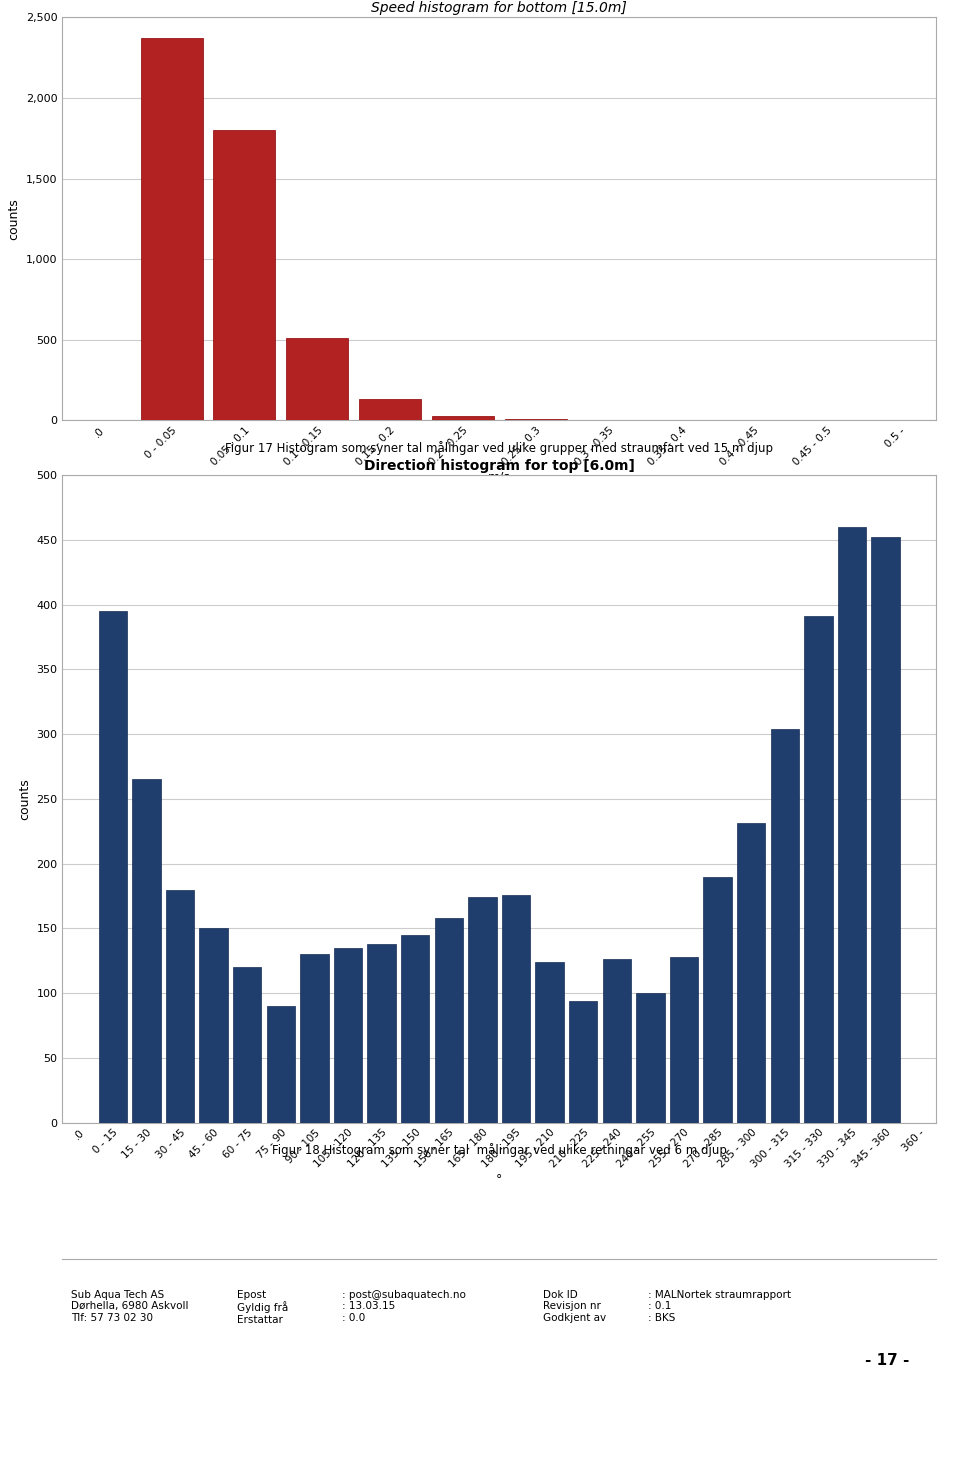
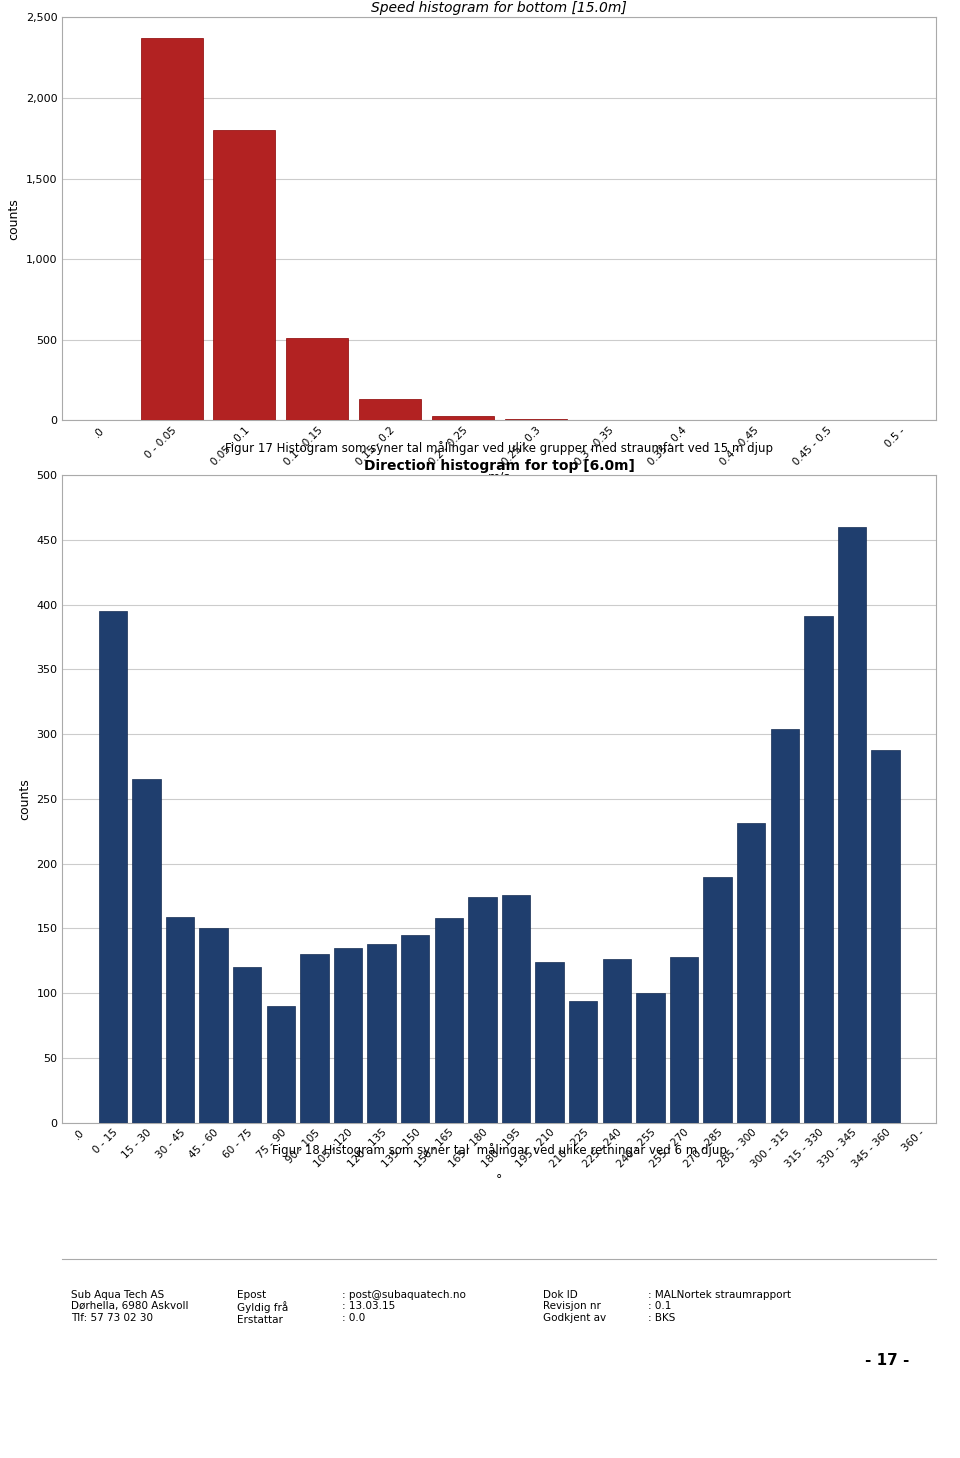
Direction histogram for top [6.0m]/30 - 45: 180 -> 159
Direction histogram for top [6.0m]/345 - 360: 452 -> 288
